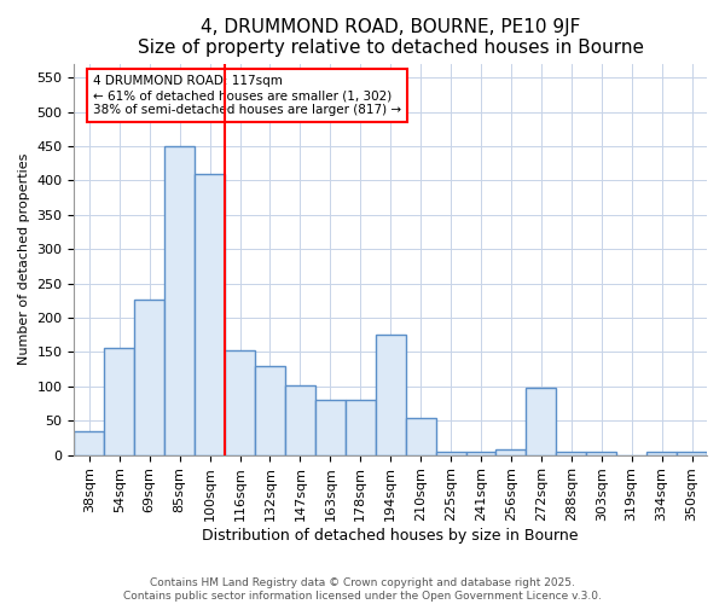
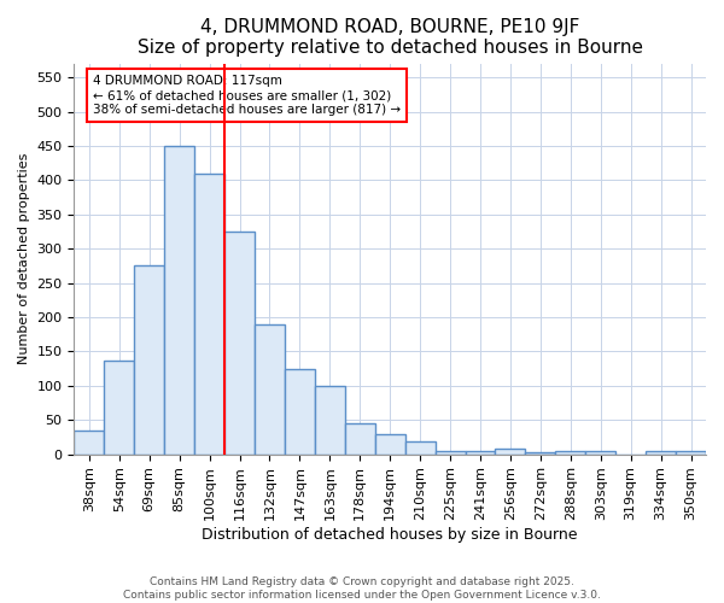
54sqm: 156 -> 137
69sqm: 226 -> 275
116sqm: 152 -> 325
132sqm: 130 -> 190
147sqm: 102 -> 125
163sqm: 80 -> 100
178sqm: 80 -> 45
194sqm: 176 -> 30
210sqm: 54 -> 18
272sqm: 98 -> 3
